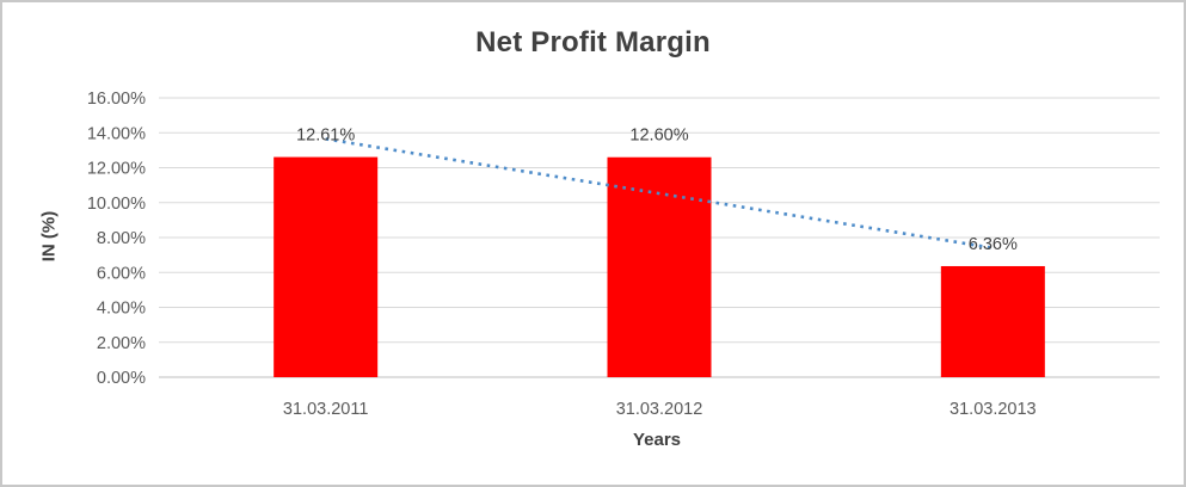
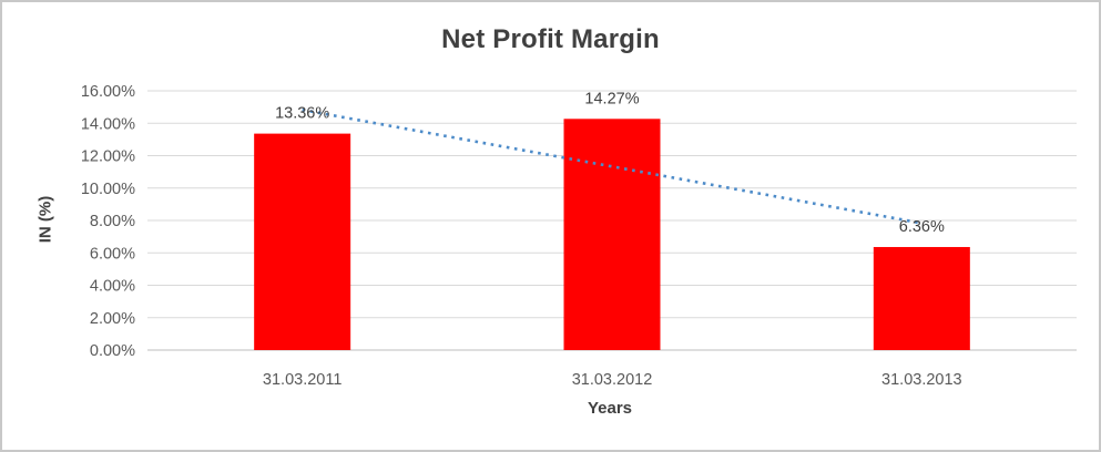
31.03.2011: 12.61% -> 13.36%
31.03.2012: 12.60% -> 14.27%
